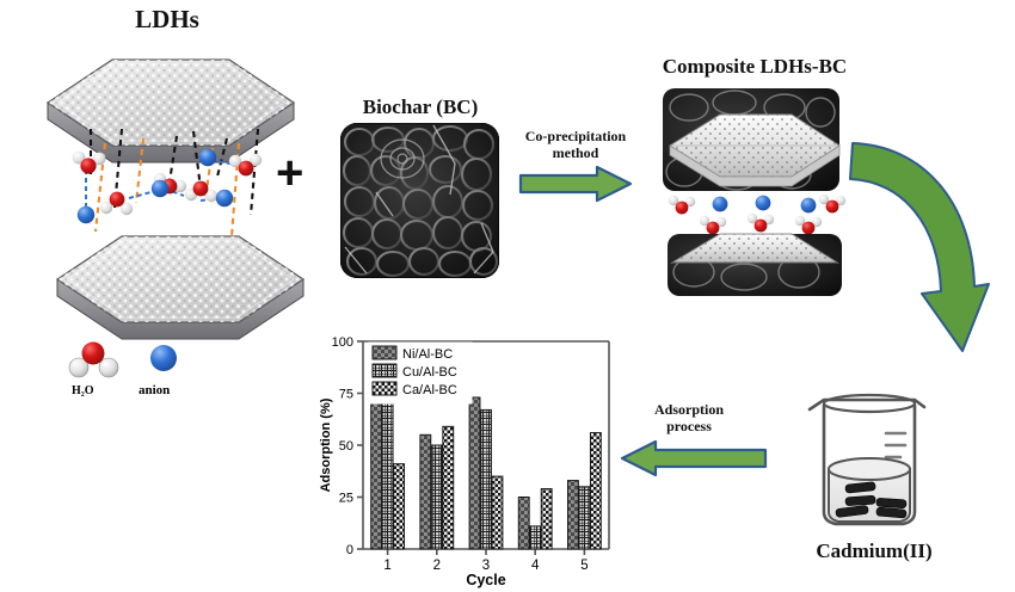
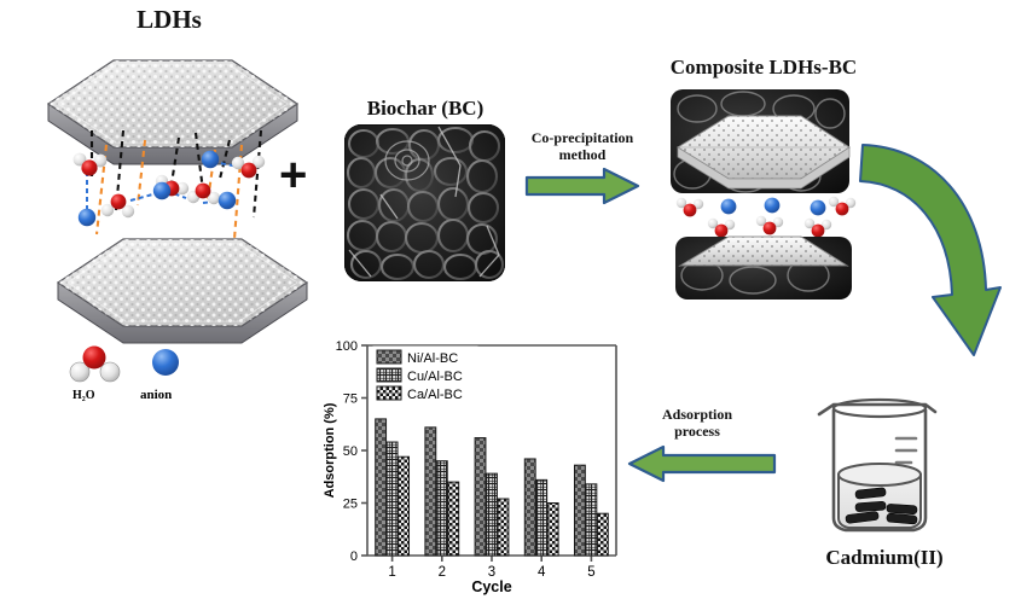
Ni/Al-BC/1: 76 -> 65
Cu/Al-BC/1: 84 -> 54
Ca/Al-BC/1: 41 -> 47
Ni/Al-BC/2: 55 -> 61
Cu/Al-BC/2: 50 -> 45
Ca/Al-BC/2: 59 -> 35
Ni/Al-BC/3: 73 -> 56
Cu/Al-BC/3: 67 -> 39
Ca/Al-BC/3: 35 -> 27
Ni/Al-BC/4: 25 -> 46
Cu/Al-BC/4: 11 -> 36
Ca/Al-BC/4: 29 -> 25
Ni/Al-BC/5: 33 -> 43
Cu/Al-BC/5: 30 -> 34
Ca/Al-BC/5: 56 -> 20
